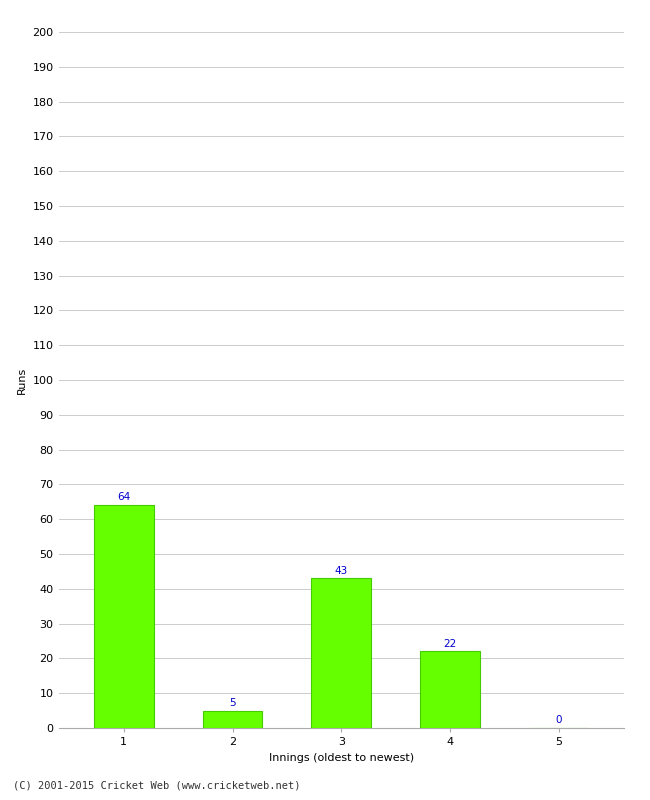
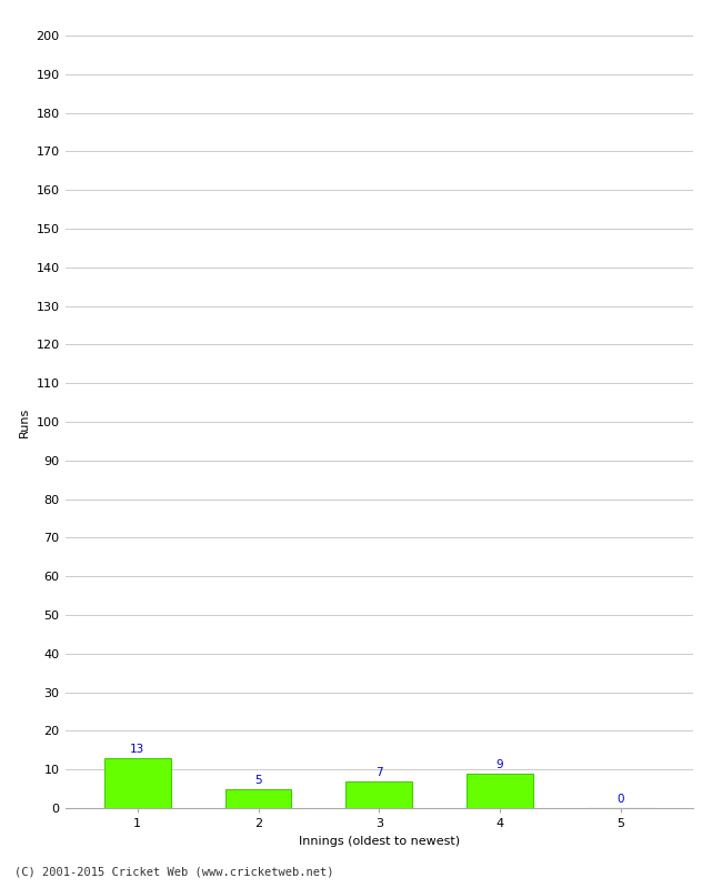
1: 64 -> 13
3: 43 -> 7
4: 22 -> 9
